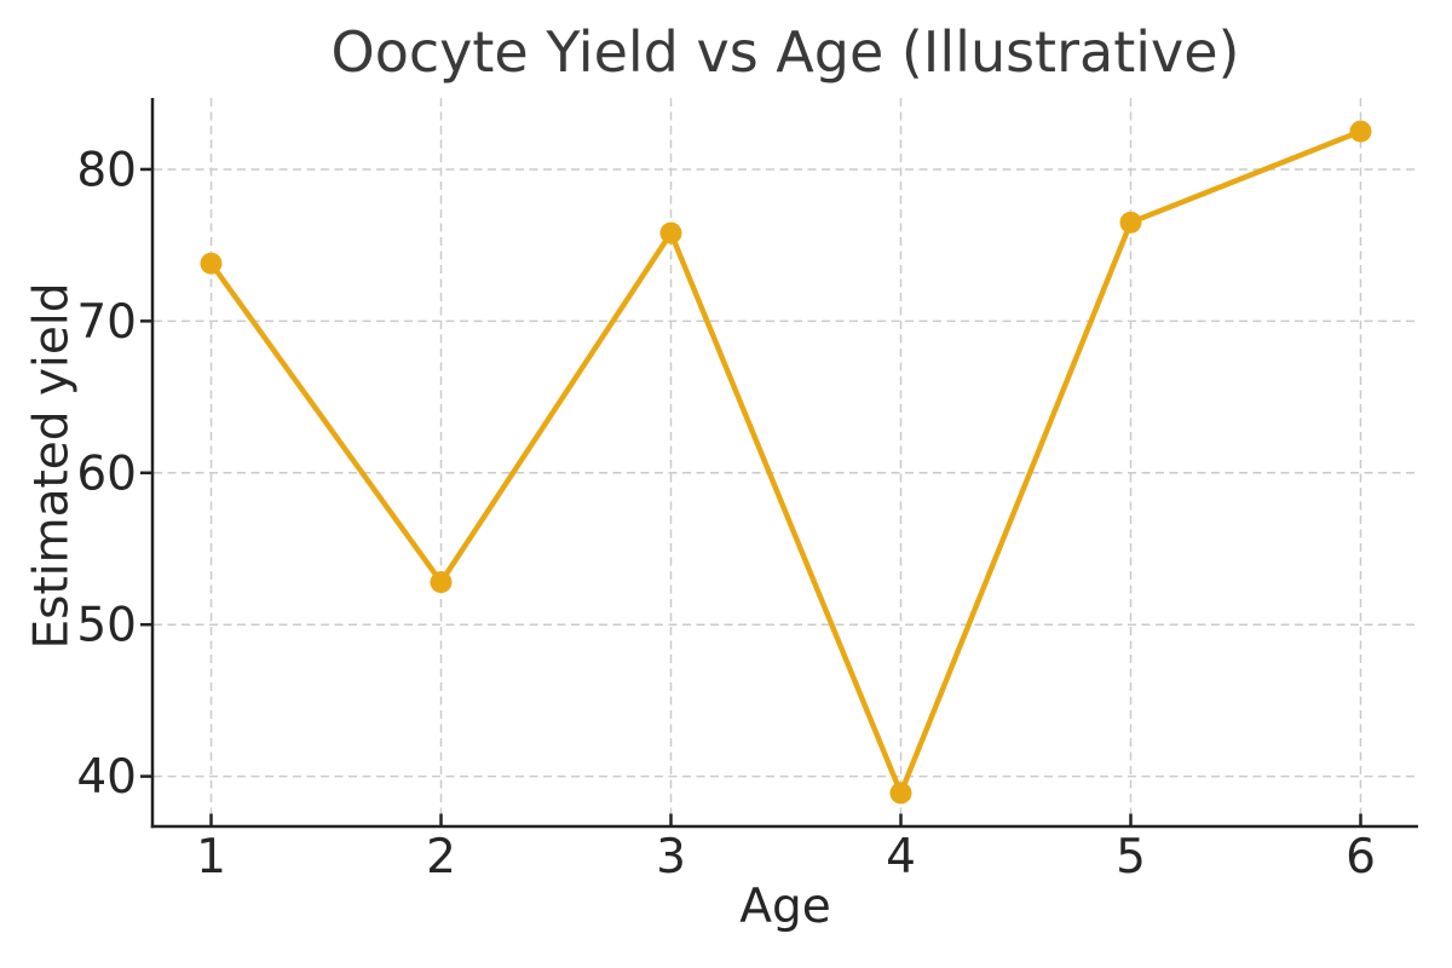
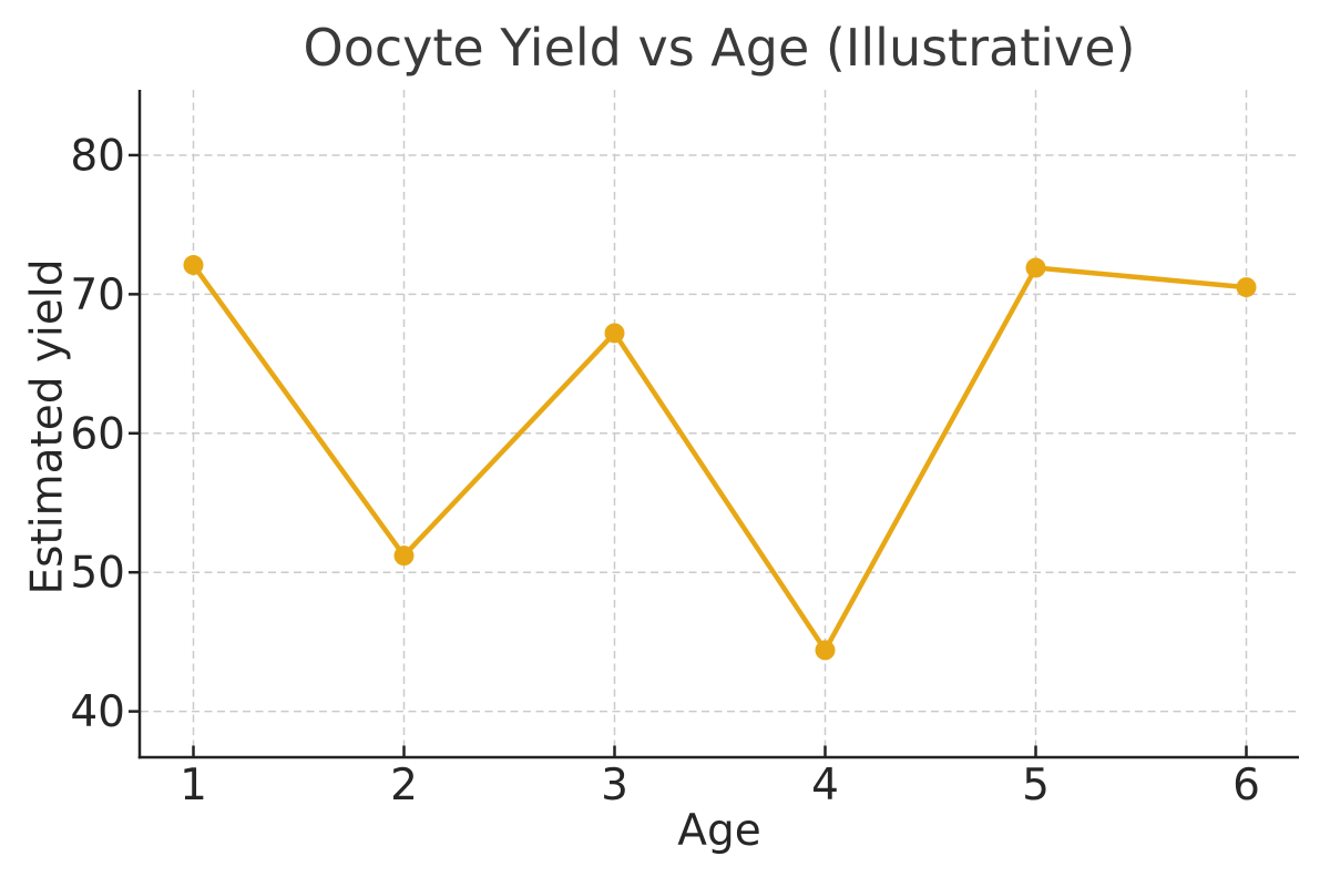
1: 73.8 -> 72.1
2: 52.8 -> 51.2
3: 75.8 -> 67.2
4: 38.9 -> 44.4
5: 76.5 -> 71.9
6: 82.5 -> 70.5
